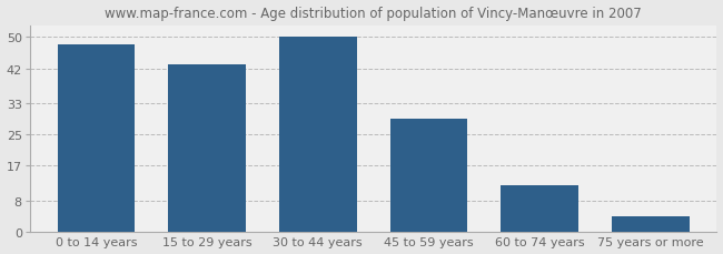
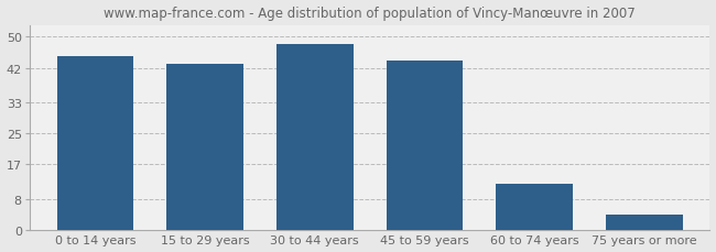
0 to 14 years: 48 -> 45
30 to 44 years: 50 -> 48
45 to 59 years: 29 -> 44
